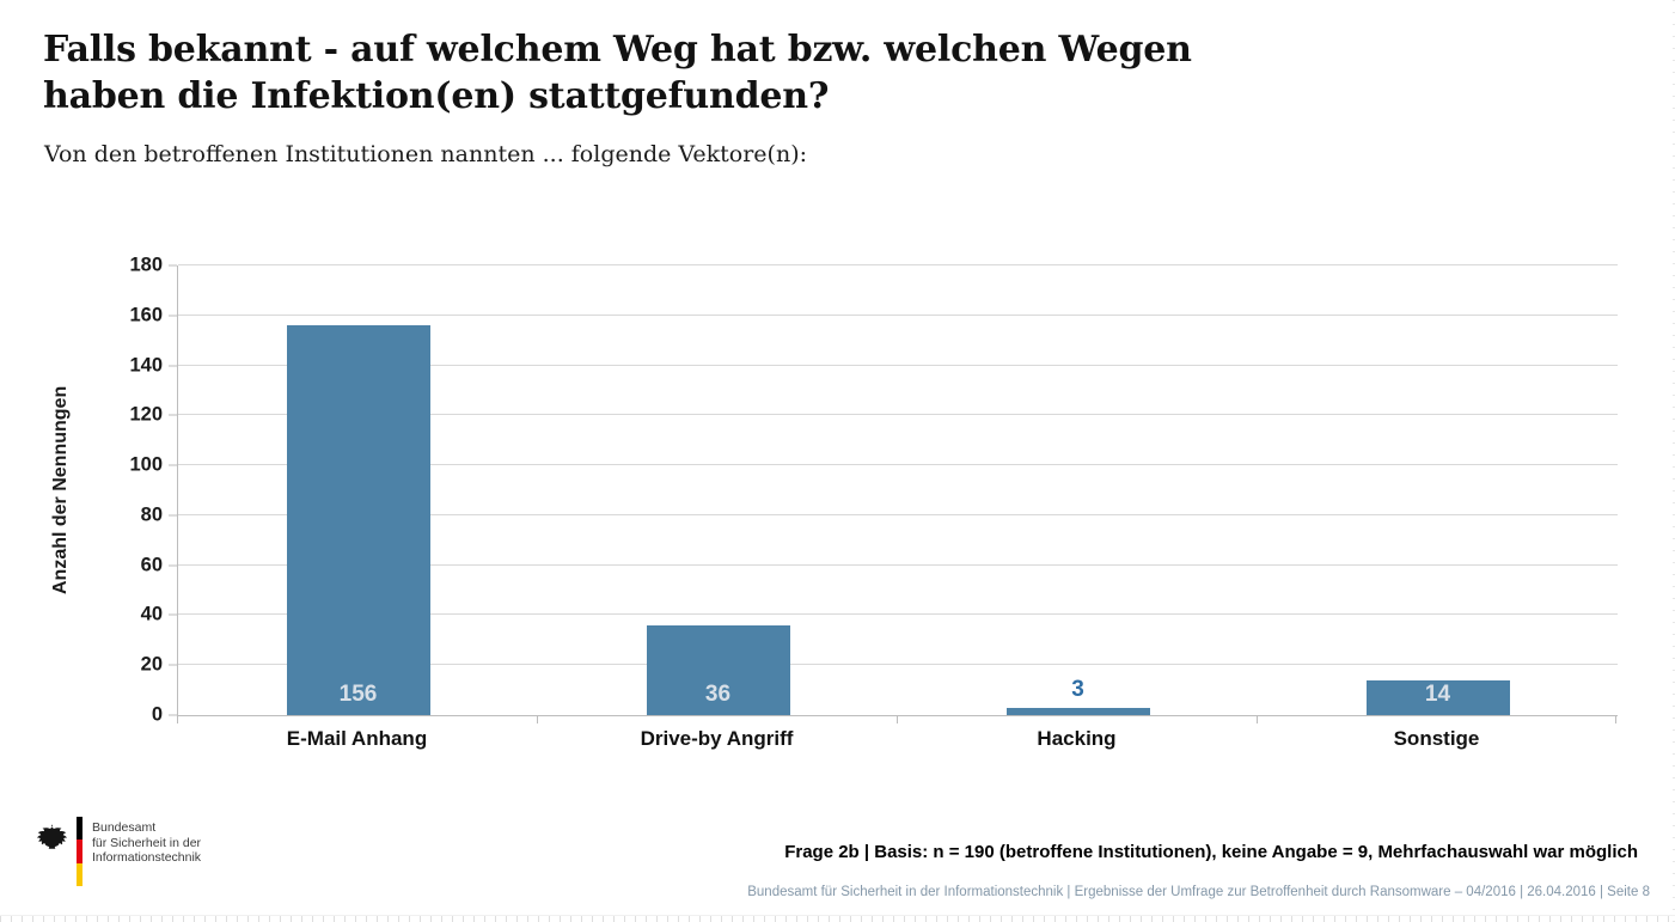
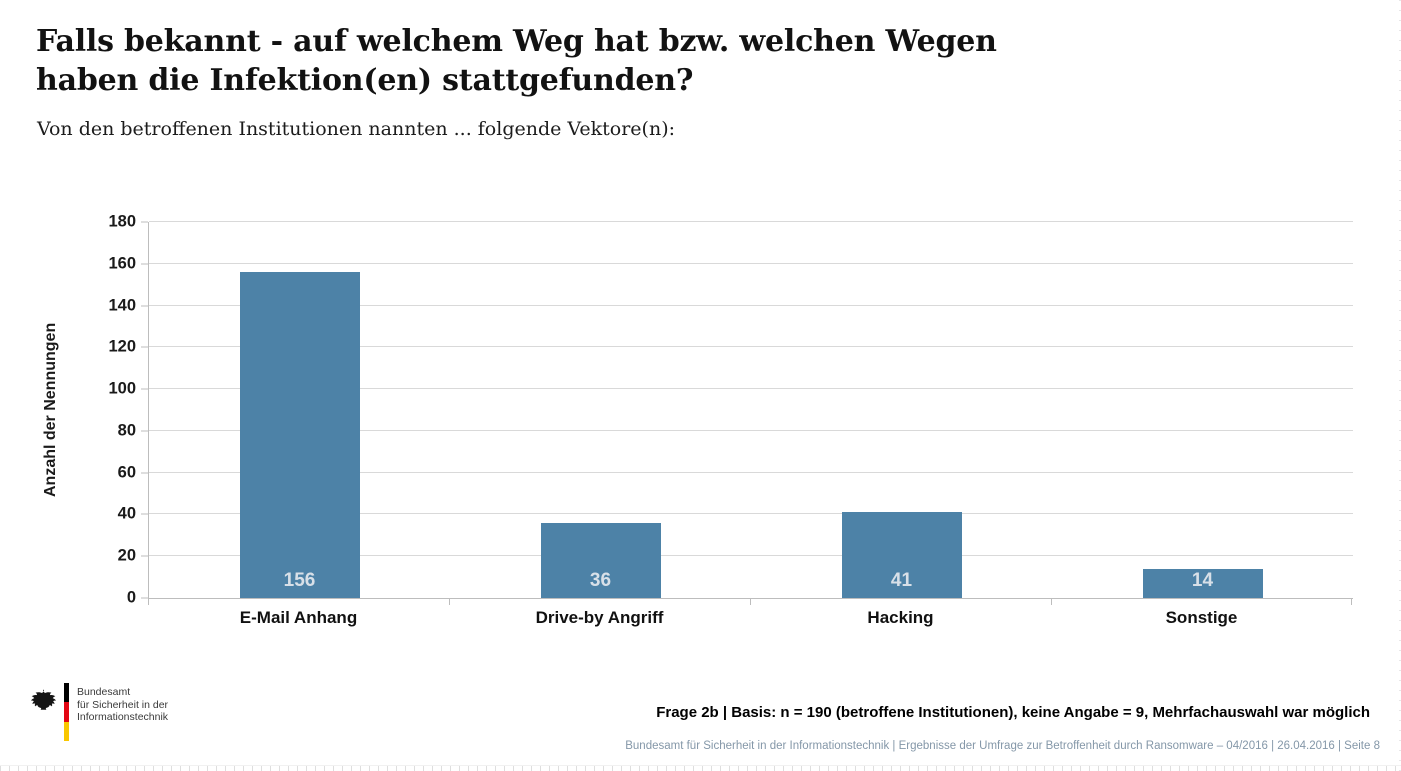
Hacking: 3 -> 41
